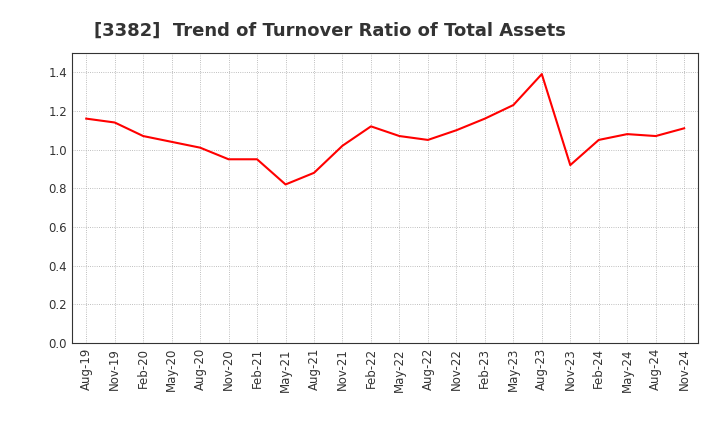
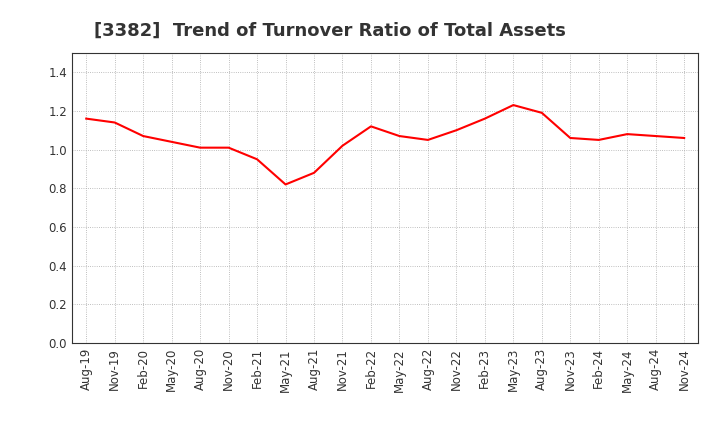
Nov-20: 0.95 -> 1.01
Aug-23: 1.39 -> 1.19
Nov-23: 0.92 -> 1.06
Nov-24: 1.11 -> 1.06
